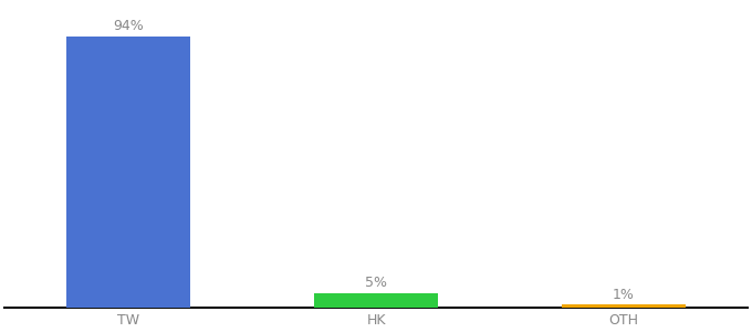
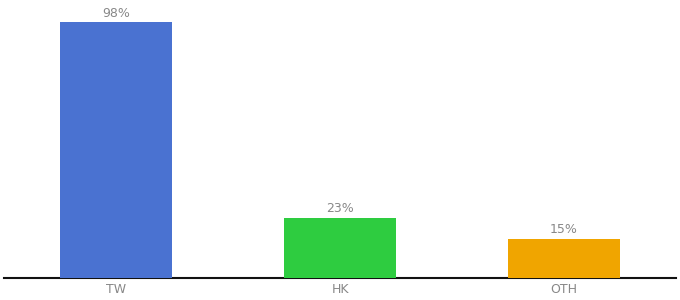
TW: 94% -> 98%
HK: 5% -> 23%
OTH: 1% -> 15%
